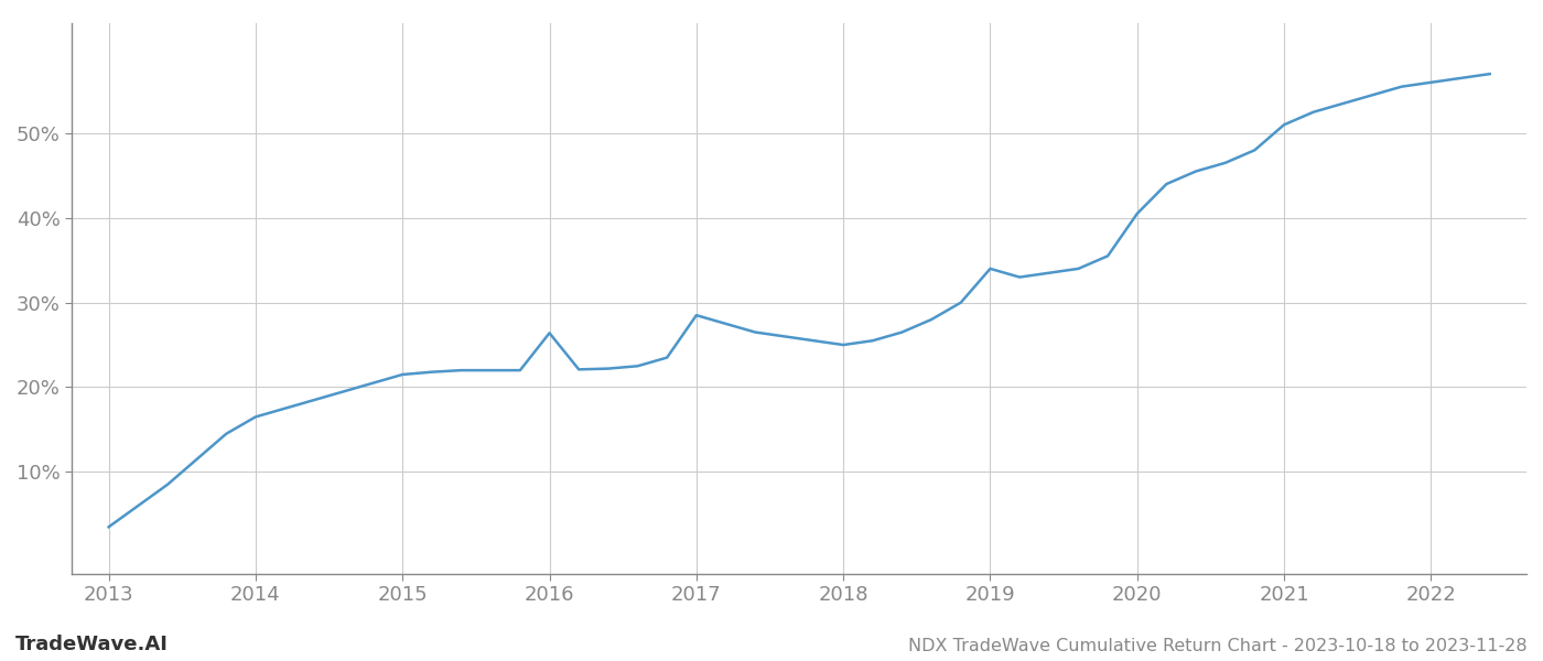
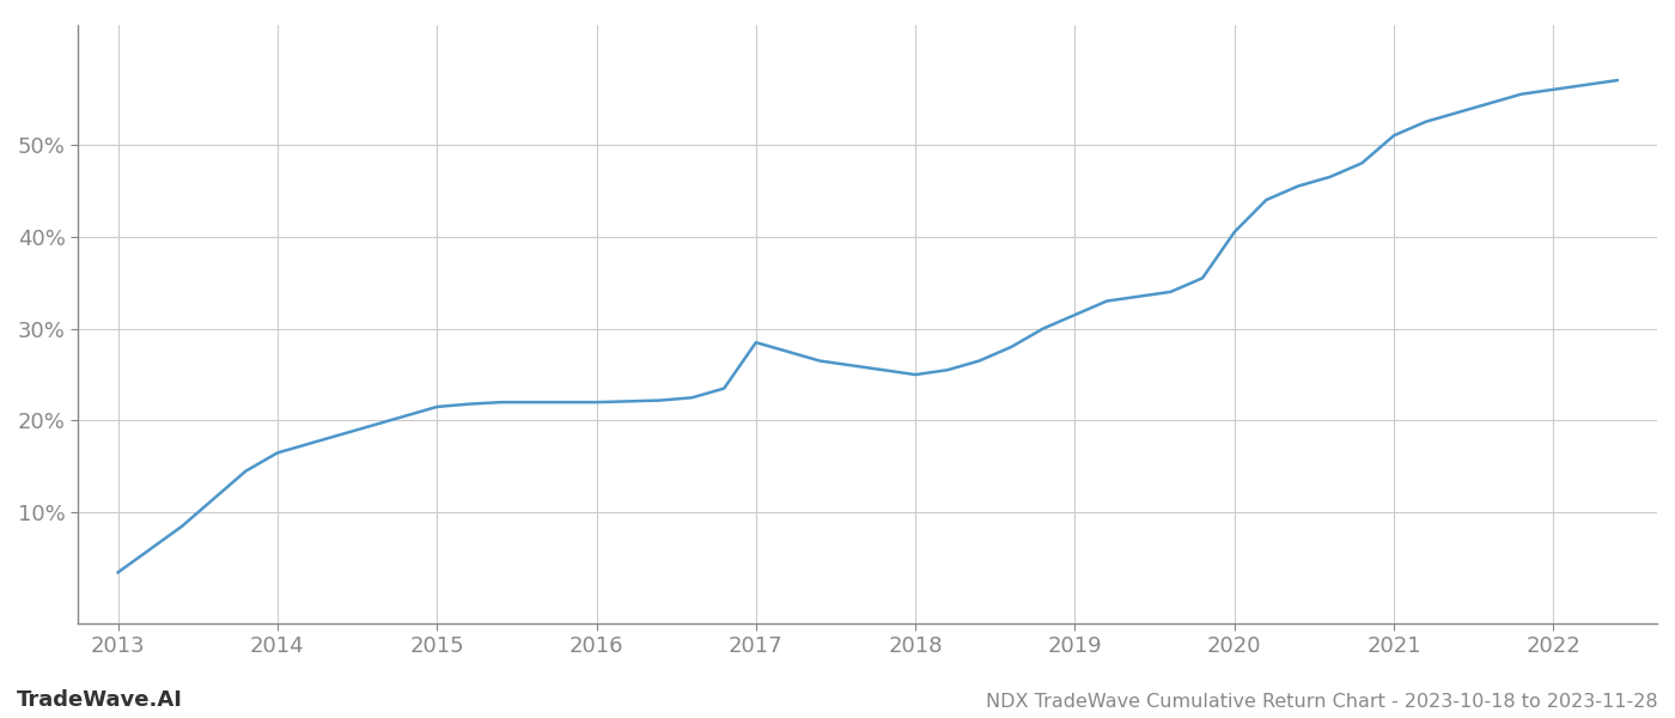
2016: 26.4% -> 22.0%
2019: 34.0% -> 31.5%
